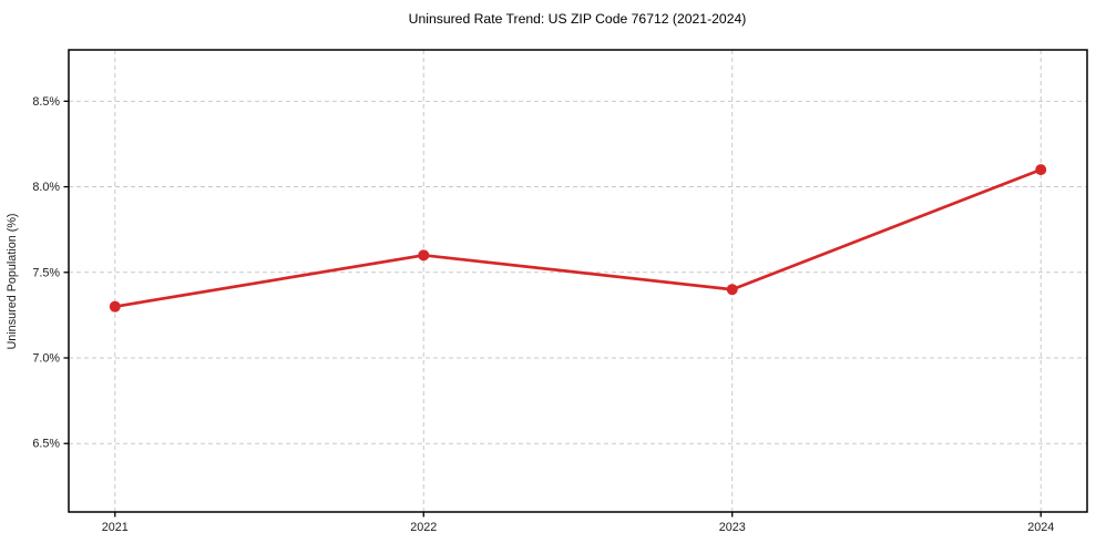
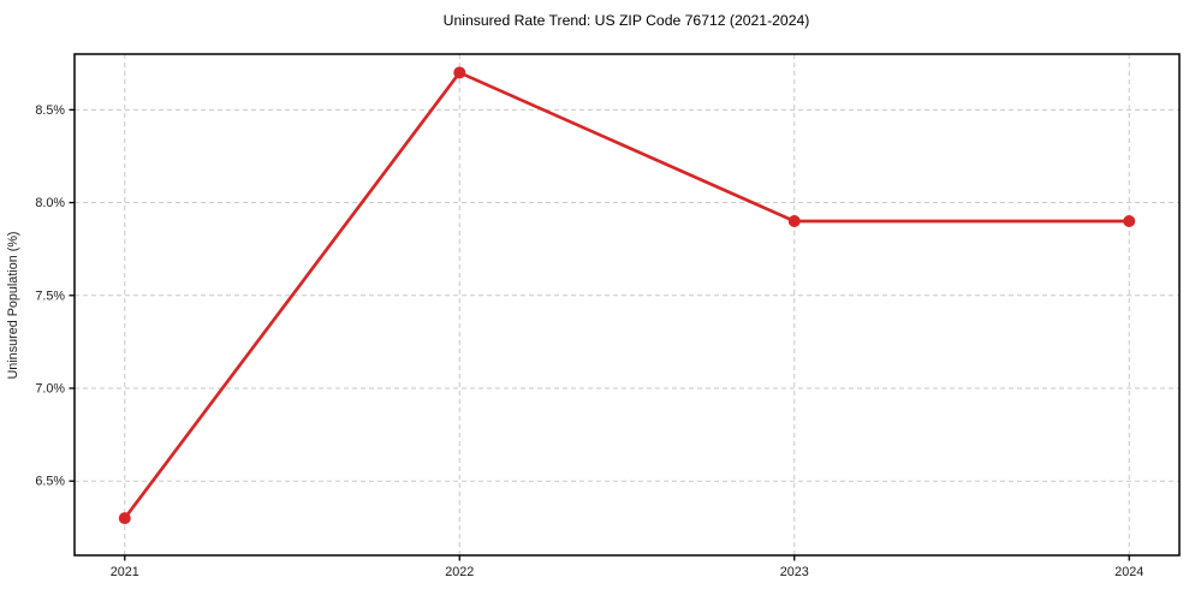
2021: 7.3% -> 6.3%
2022: 7.6% -> 8.7%
2023: 7.4% -> 7.9%
2024: 8.1% -> 7.9%
